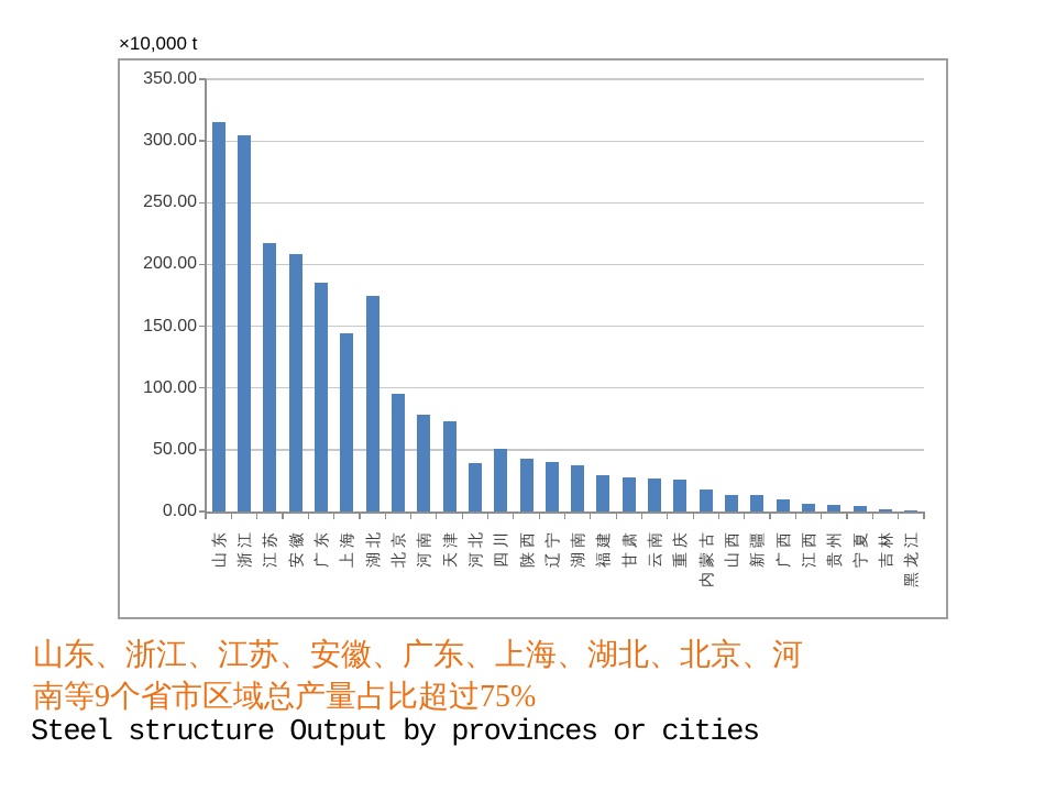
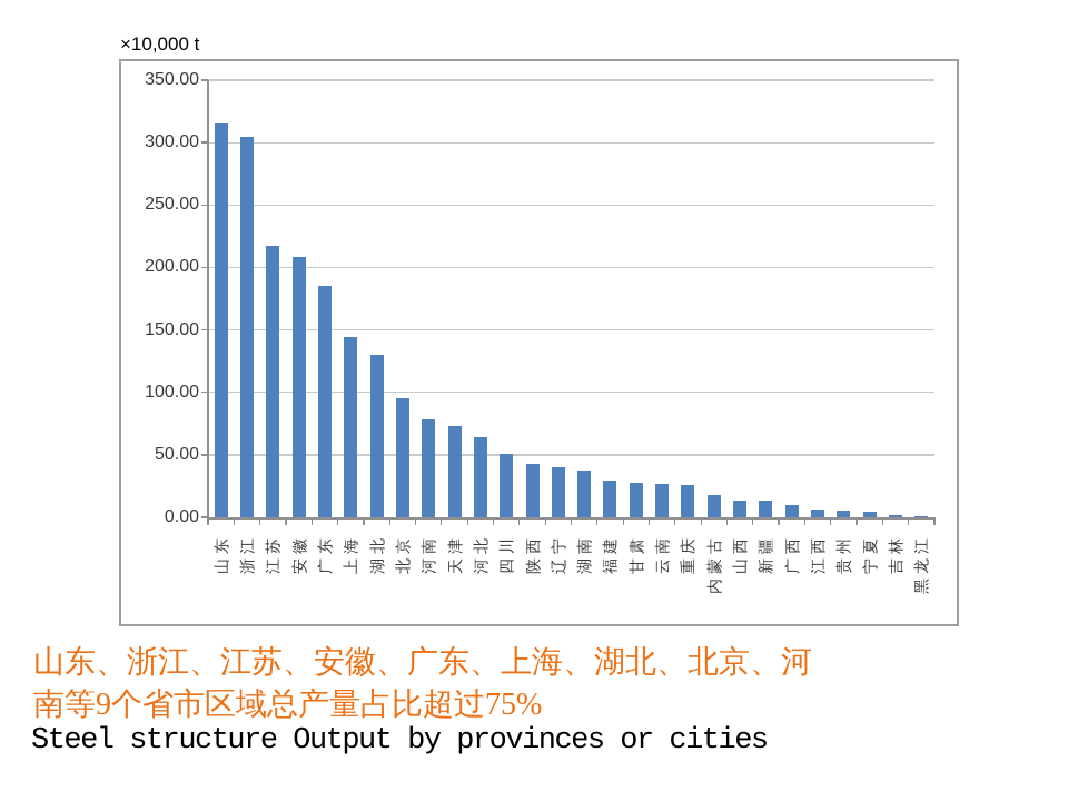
湖北: 175 -> 130
河北: 39 -> 64
